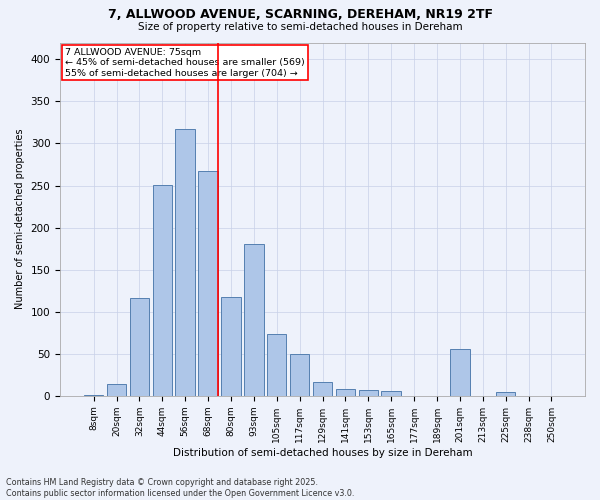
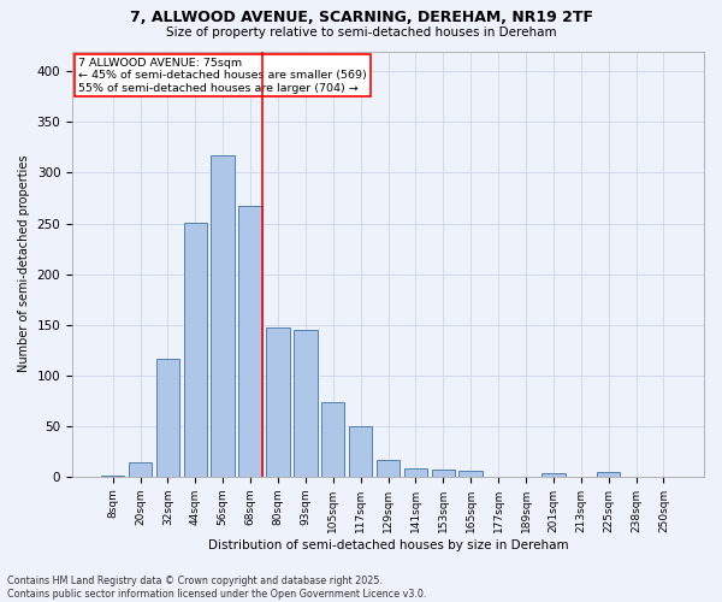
80sqm: 118 -> 147
93sqm: 180 -> 145
201sqm: 56 -> 3
